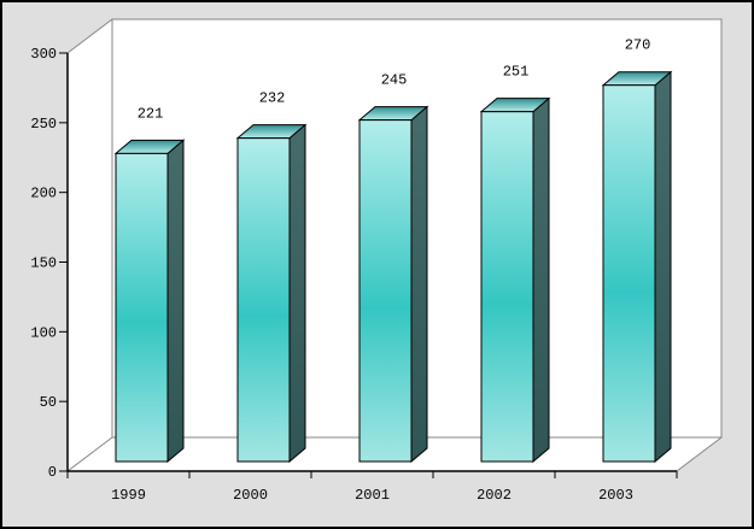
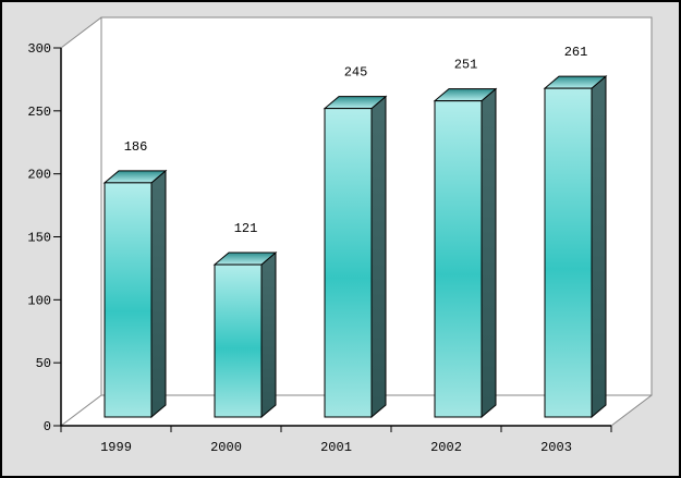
1999: 221 -> 186
2000: 232 -> 121
2003: 270 -> 261
